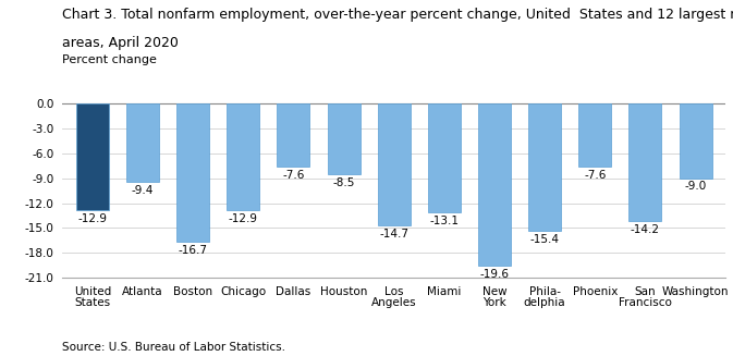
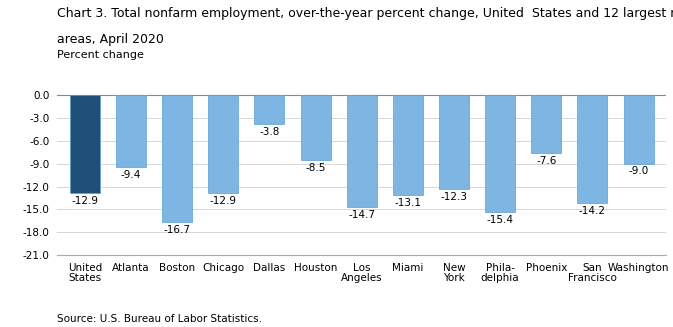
Dallas: -7.6 -> -3.8
New York: -19.6 -> -12.3
